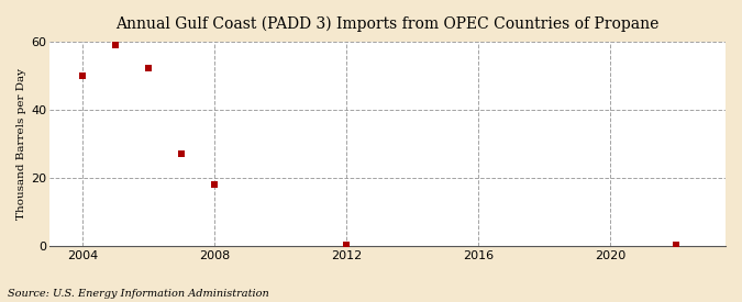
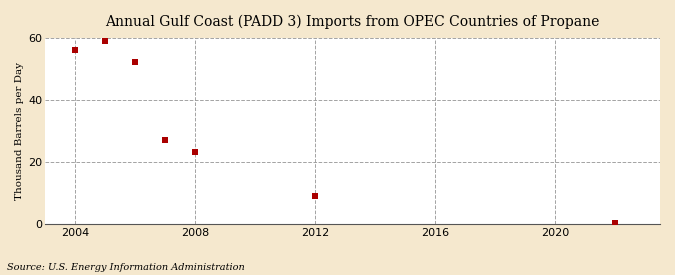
2004: 50.0 -> 56.0
2008: 18.0 -> 23.0
2012: 0.3 -> 9.0
